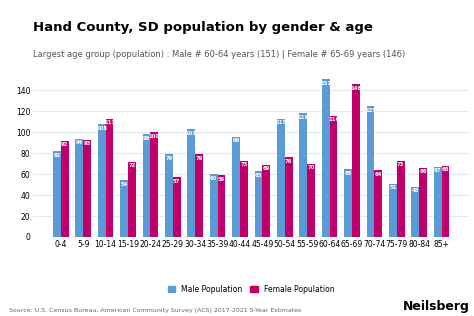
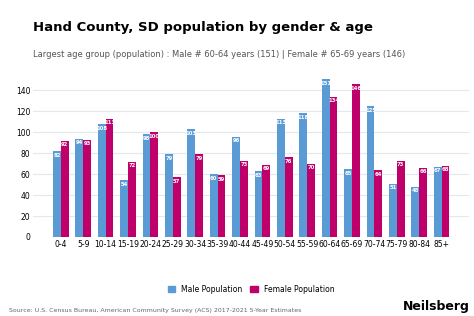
Female Population/60-64: 116 -> 134
